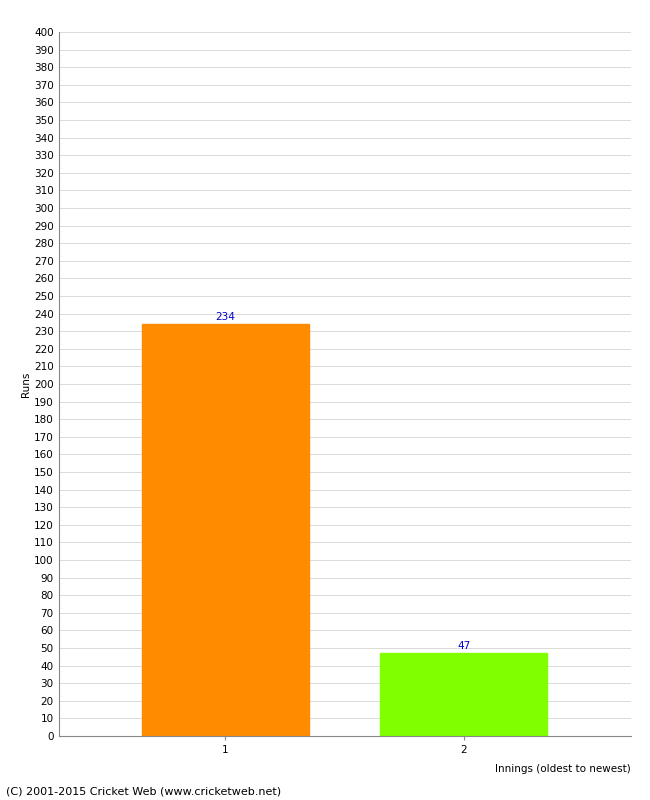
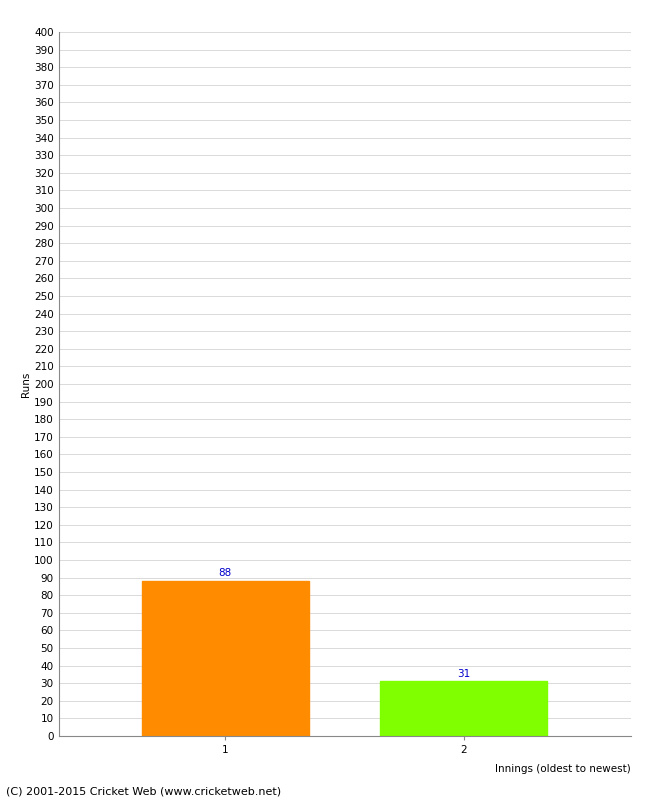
1: 234 -> 88
2: 47 -> 31
